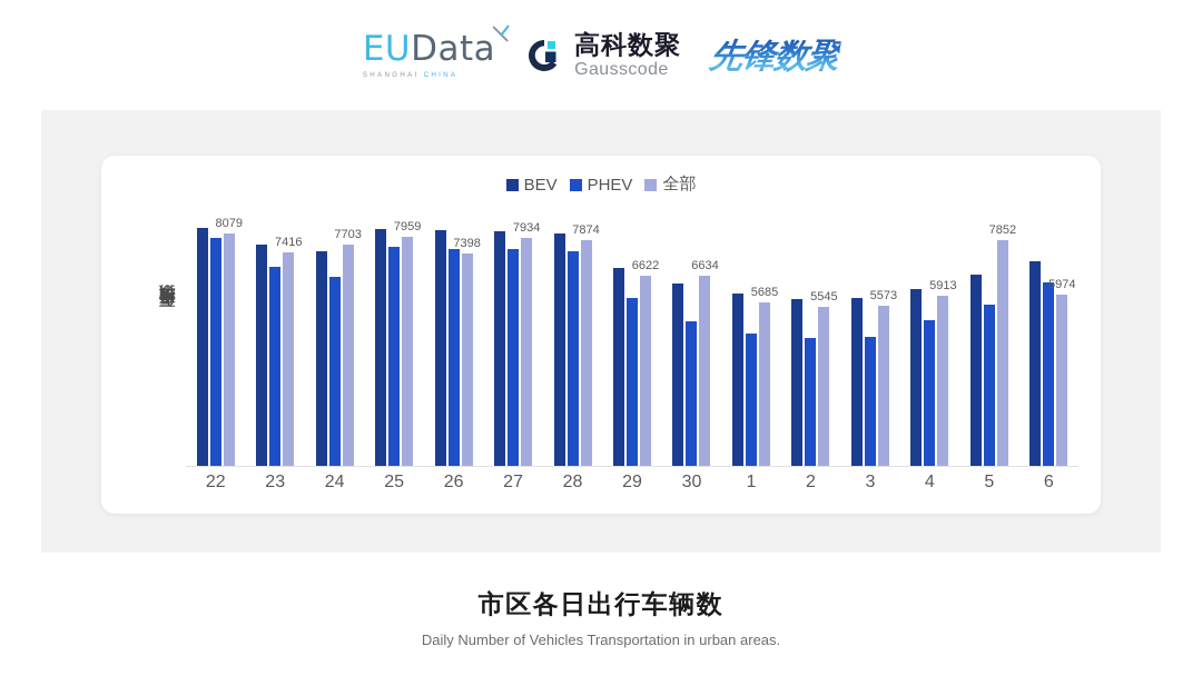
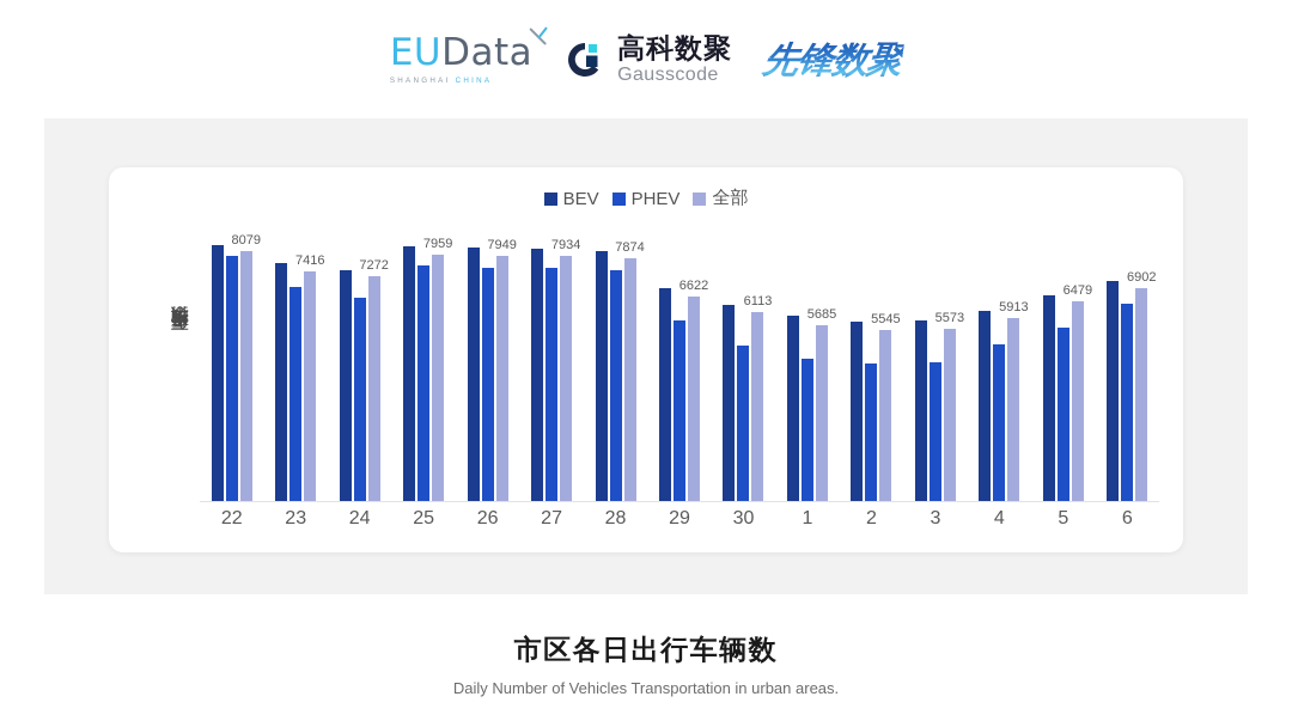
全部/24: 7703 -> 7272
全部/26: 7398 -> 7949
全部/30: 6634 -> 6113
全部/5: 7852 -> 6479
全部/6: 5974 -> 6902
